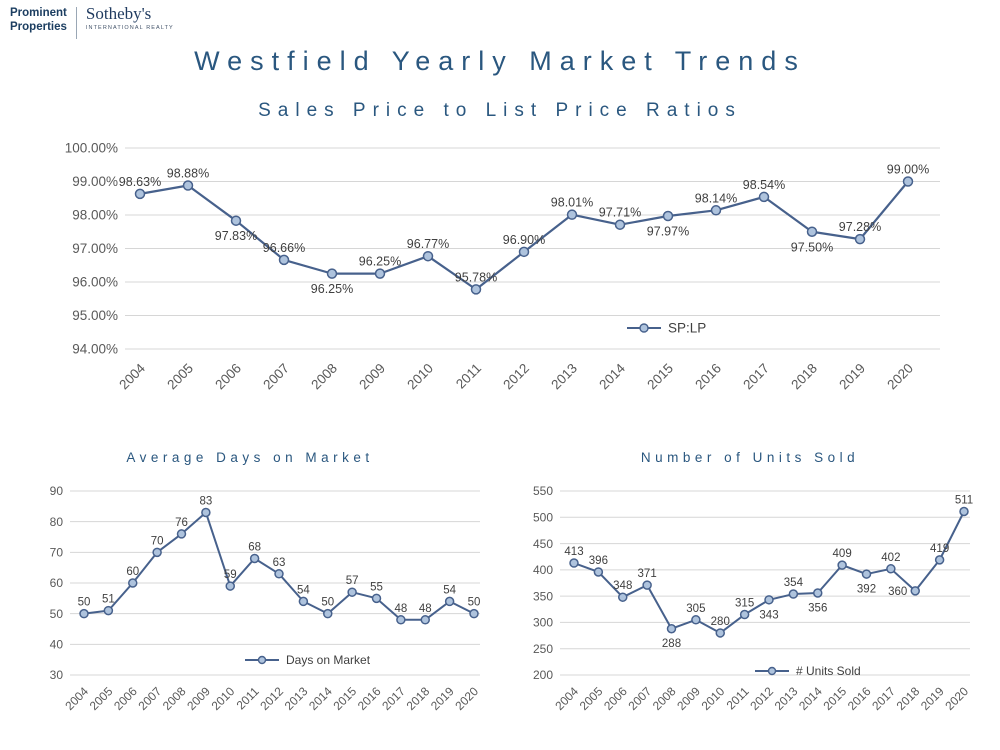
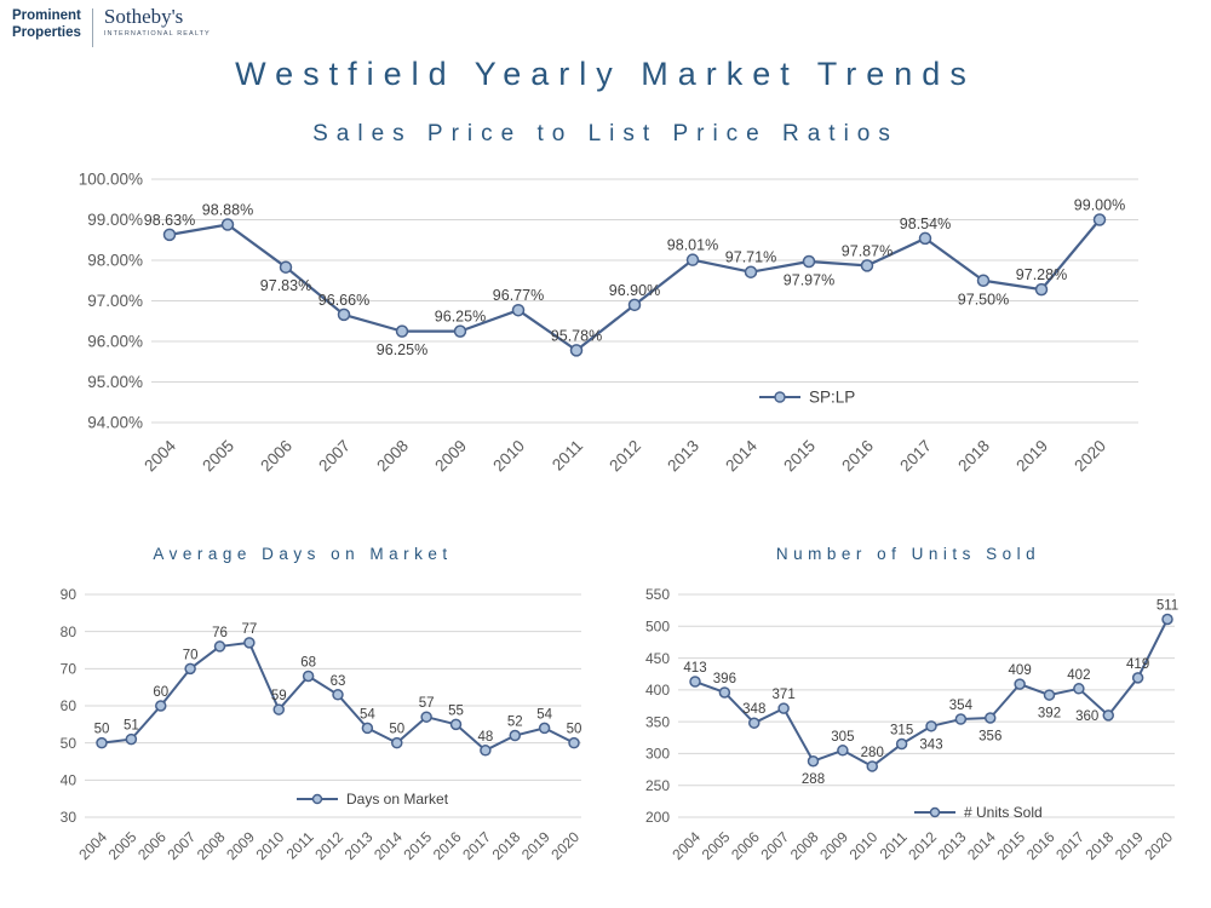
Sales Price to List Price Ratios/2016: 98.14% -> 97.87%
Average Days on Market/2009: 83 -> 77
Average Days on Market/2018: 48 -> 52
